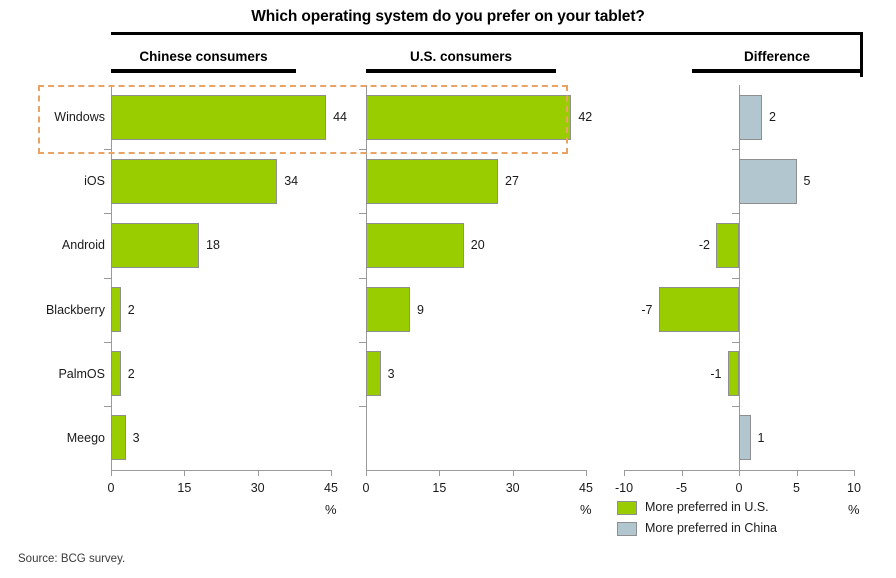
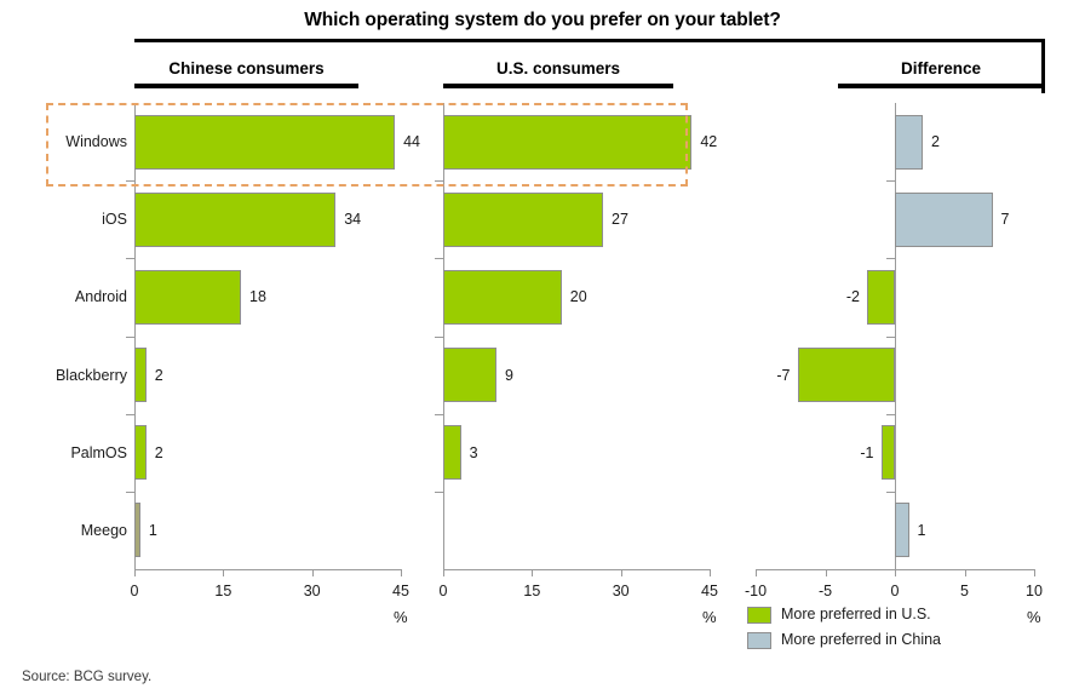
Chinese consumers/Meego: 3 -> 1
Difference/iOS: 5 -> 7
